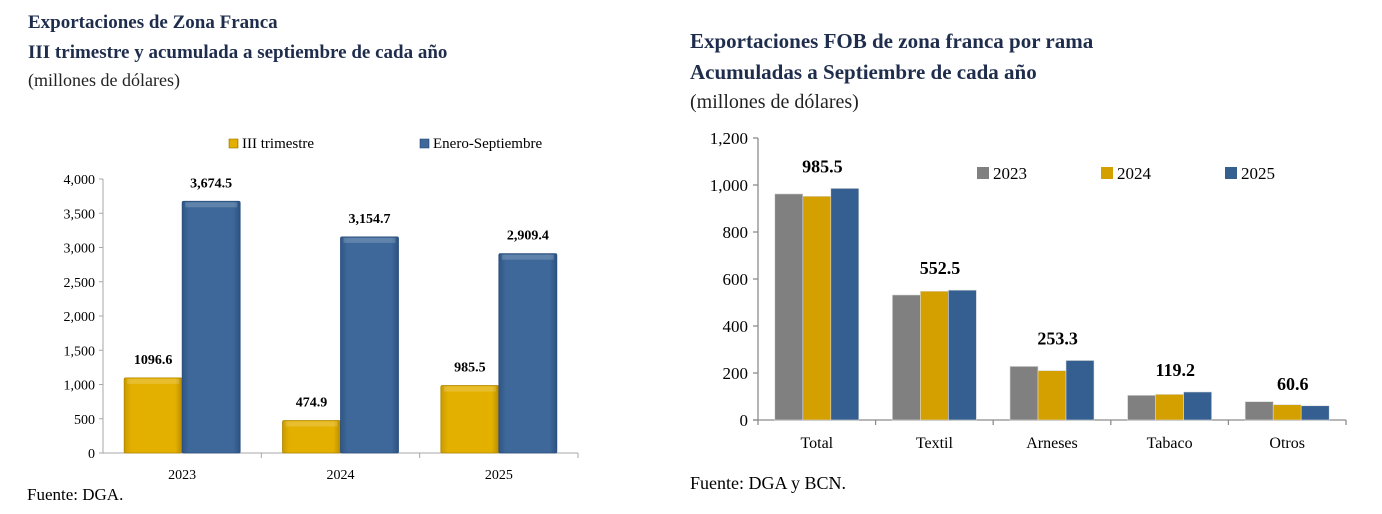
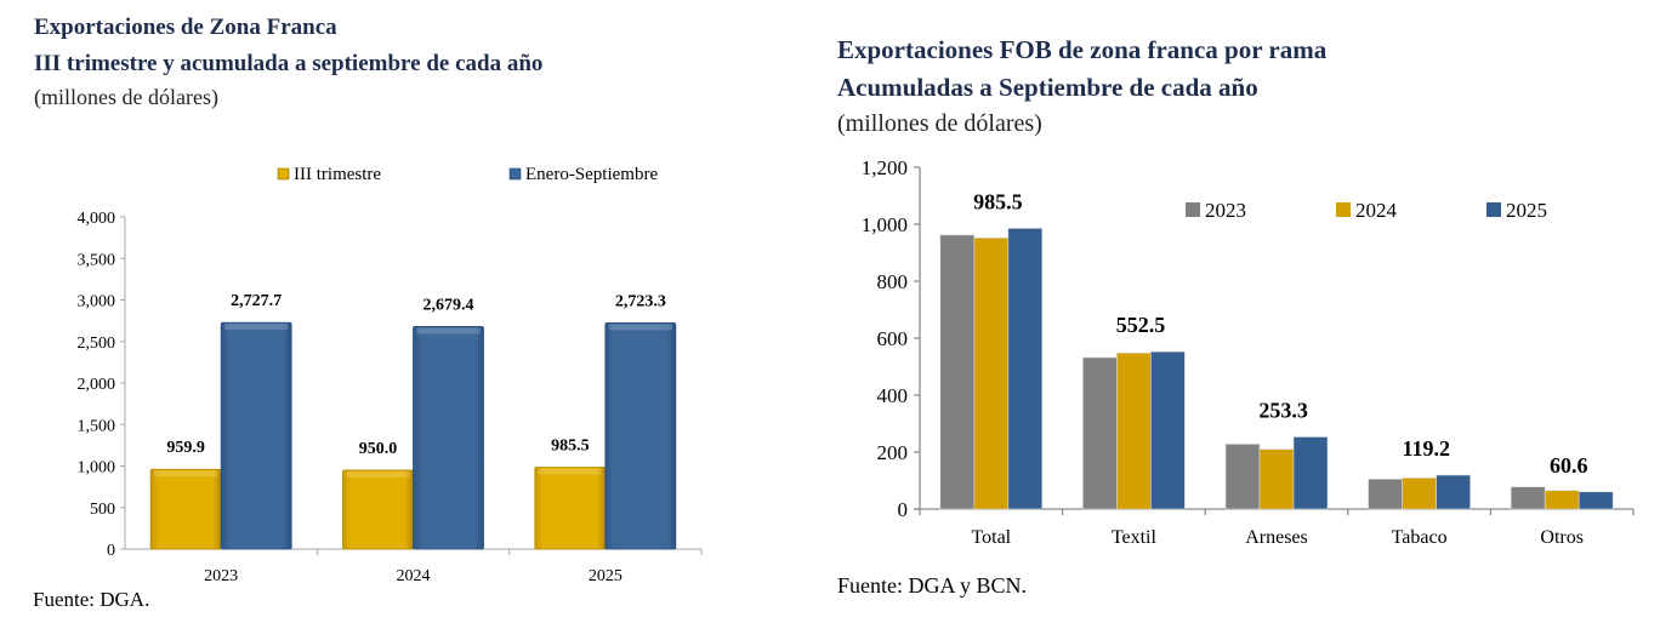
Exportaciones de Zona Franca/III trimestre/2023: 1096.6 -> 959.9
Exportaciones de Zona Franca/Enero-Septiembre/2023: 3,674.5 -> 2,727.7
Exportaciones de Zona Franca/III trimestre/2024: 474.9 -> 950.0
Exportaciones de Zona Franca/Enero-Septiembre/2024: 3,154.7 -> 2,679.4
Exportaciones de Zona Franca/Enero-Septiembre/2025: 2,909.4 -> 2,723.3
